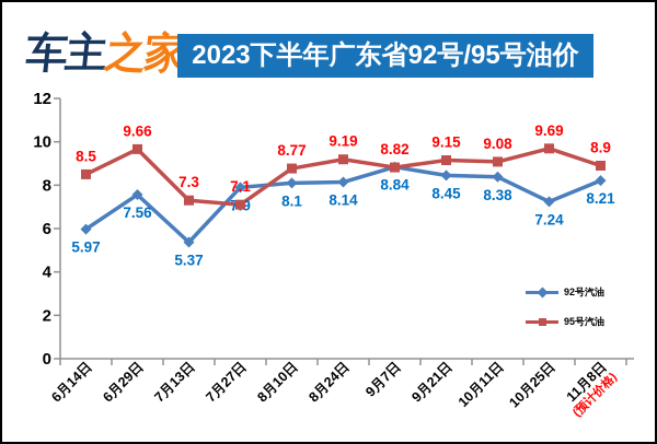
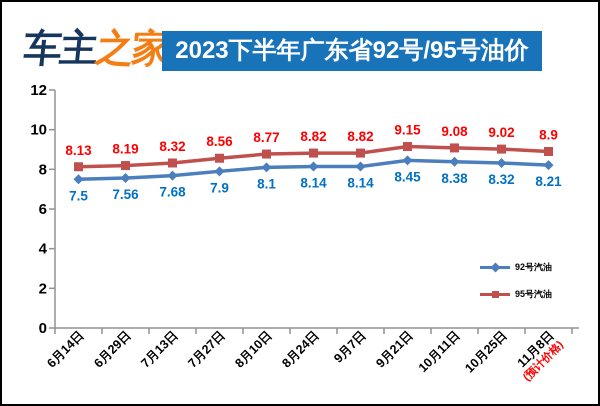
92号汽油/6月14日: 5.97 -> 7.5
95号汽油/6月14日: 8.5 -> 8.13
95号汽油/6月29日: 9.66 -> 8.19
92号汽油/7月13日: 5.37 -> 7.68
95号汽油/7月13日: 7.3 -> 8.32
95号汽油/7月27日: 7.1 -> 8.56
95号汽油/8月24日: 9.19 -> 8.82
92号汽油/9月7日: 8.84 -> 8.14
92号汽油/10月25日: 7.24 -> 8.32
95号汽油/10月25日: 9.69 -> 9.02
